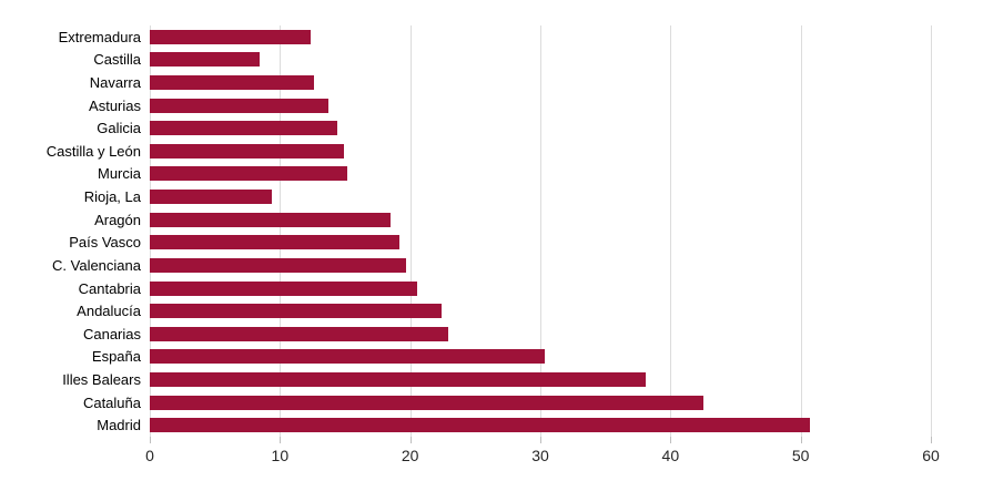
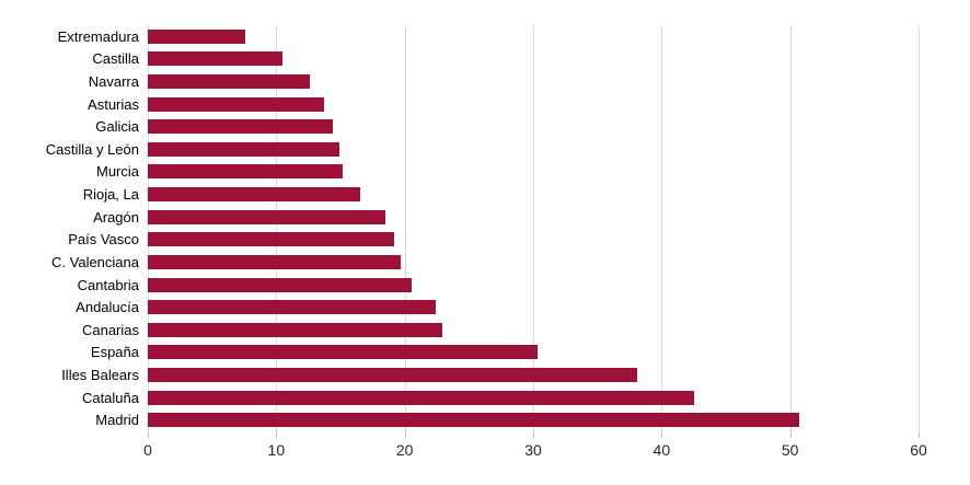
Extremadura: 12.4 -> 7.6
Castilla: 8.4 -> 10.5
Rioja, La: 9.4 -> 16.5
